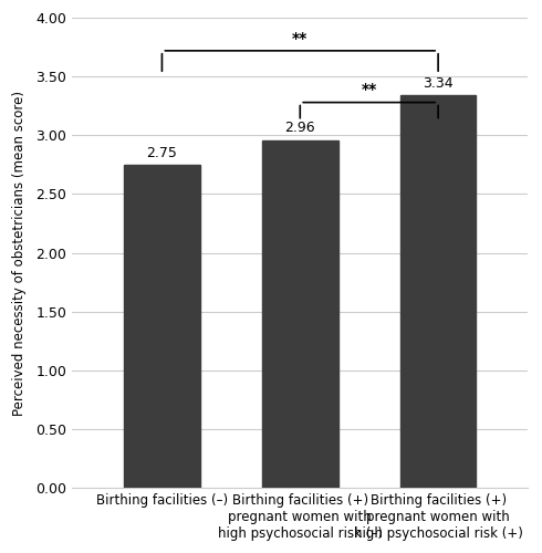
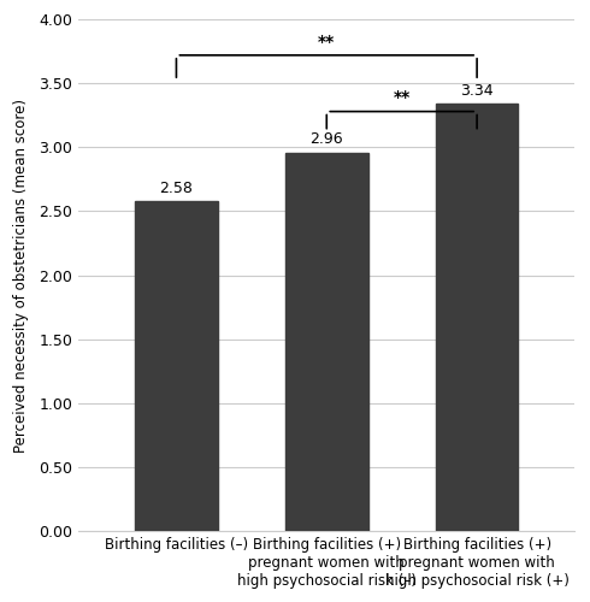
Birthing facilities (–): 2.75 -> 2.58
